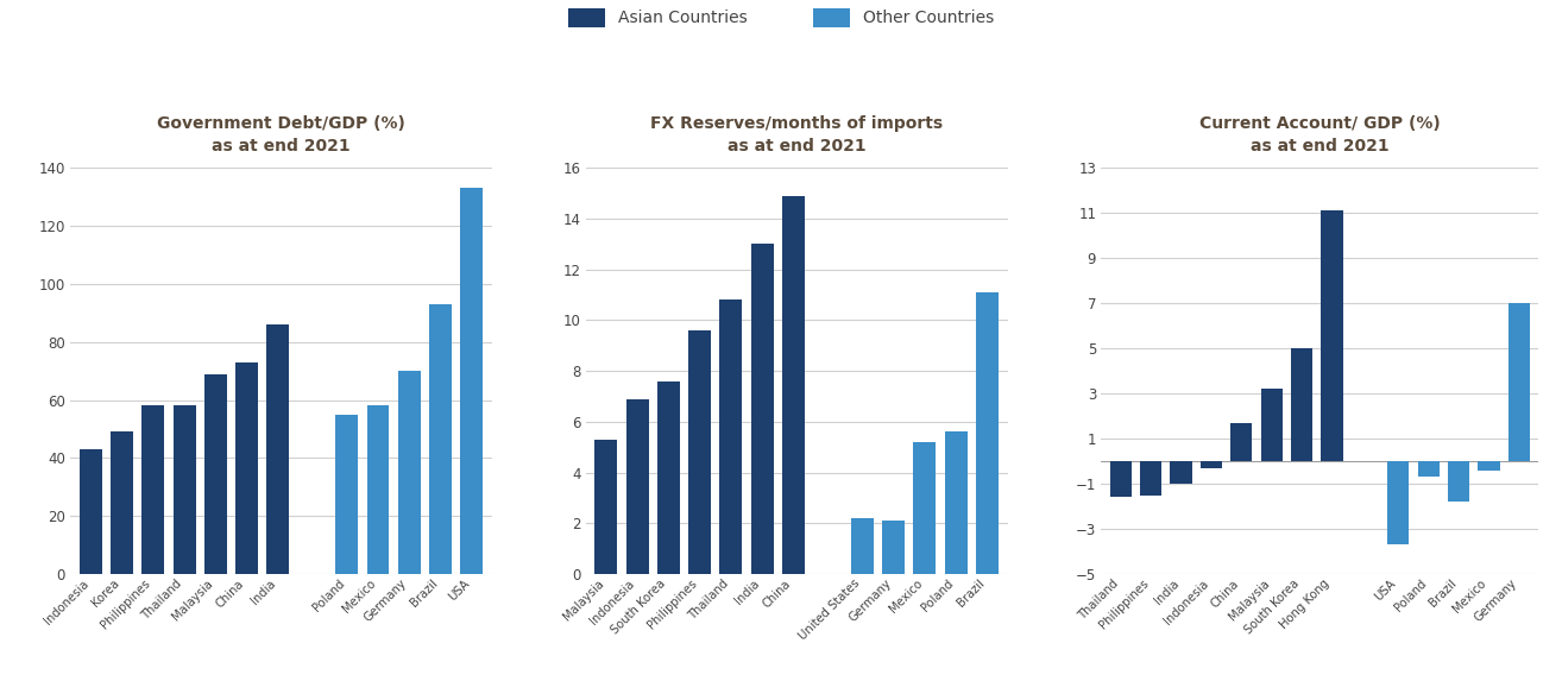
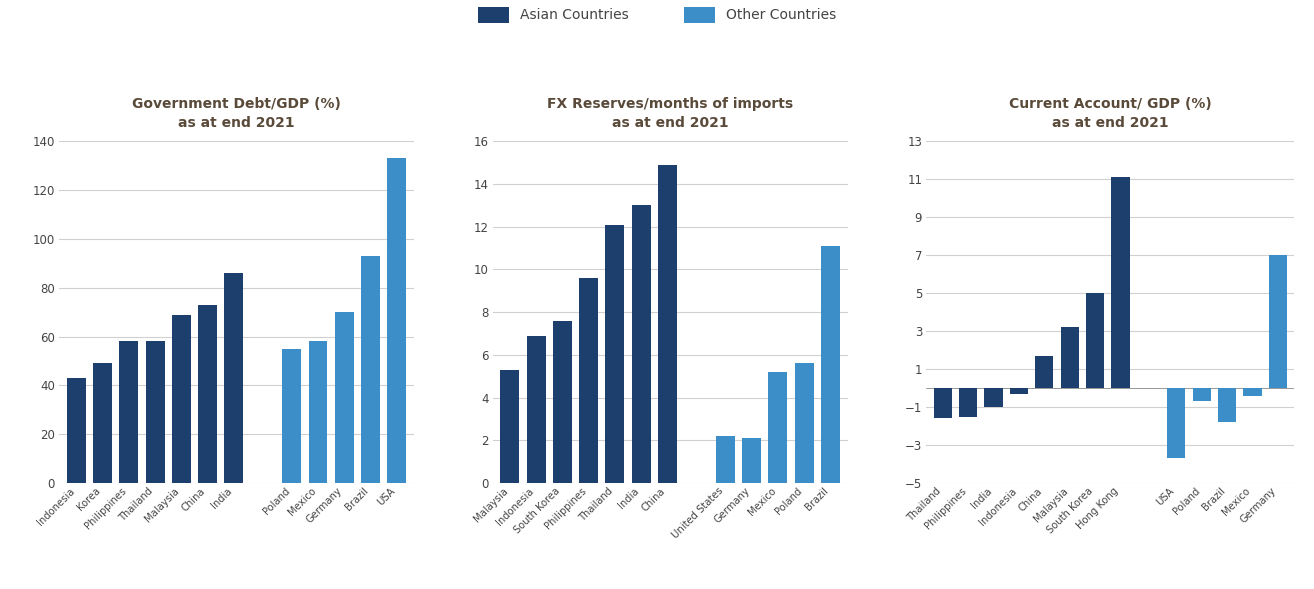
FX Reserves/months of imports as at end 2021/Asian Countries/Thailand: 10.8 -> 12.1
